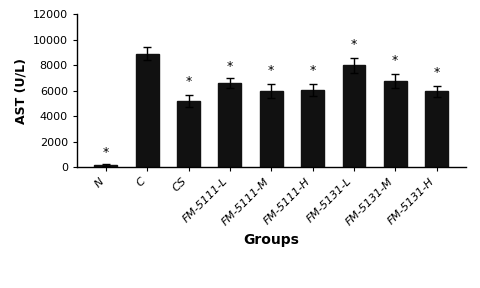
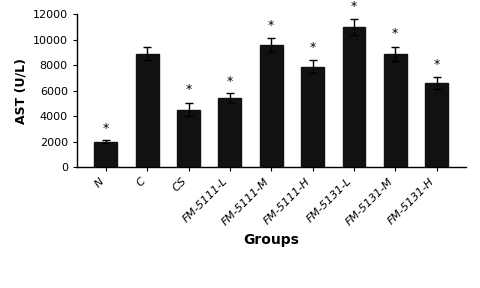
N: 200 -> 2000
CS: 5200 -> 4500
FM-5111-L: 6600 -> 5400
FM-5111-M: 6000 -> 9600
FM-5111-H: 6000 -> 7900
FM-5131-L: 8000 -> 11000
FM-5131-M: 6800 -> 8900
FM-5131-H: 6000 -> 6600
